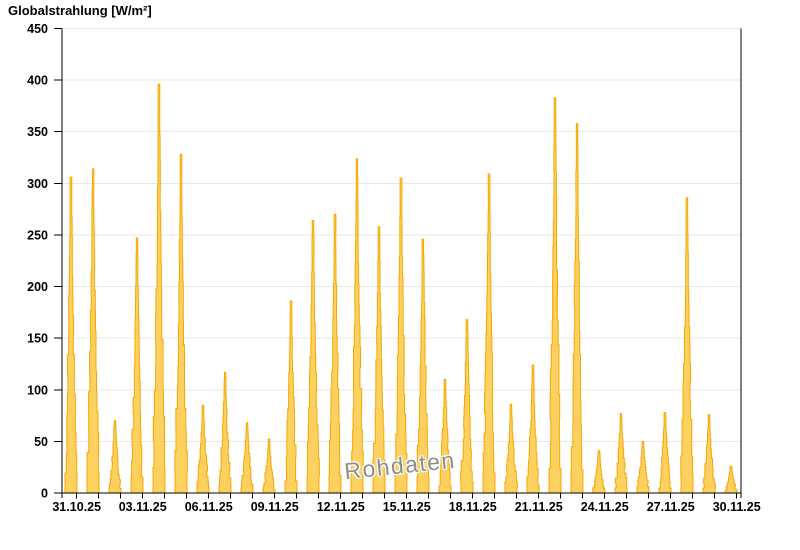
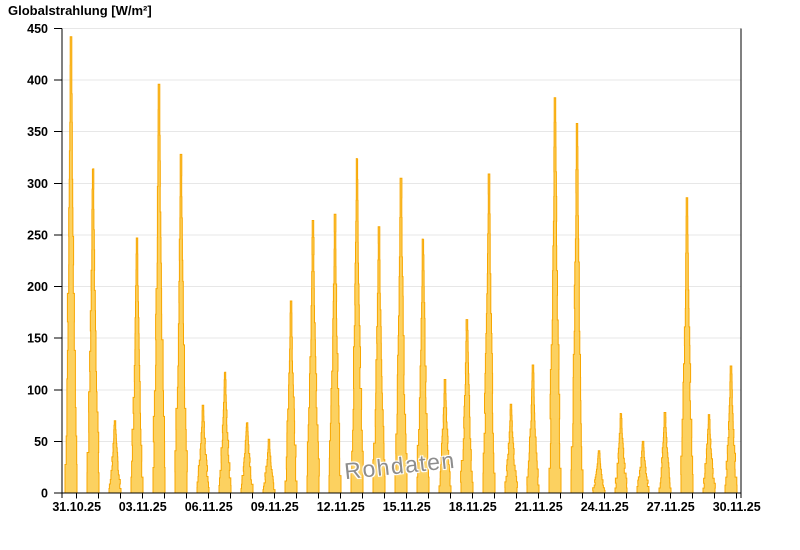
31.10.25: 306 -> 442
30.11.25: 26 -> 123
